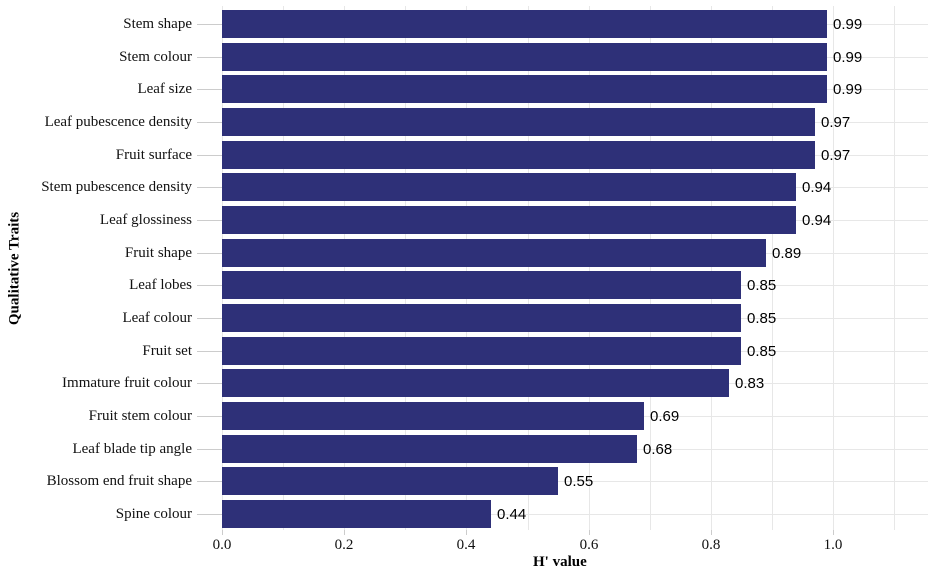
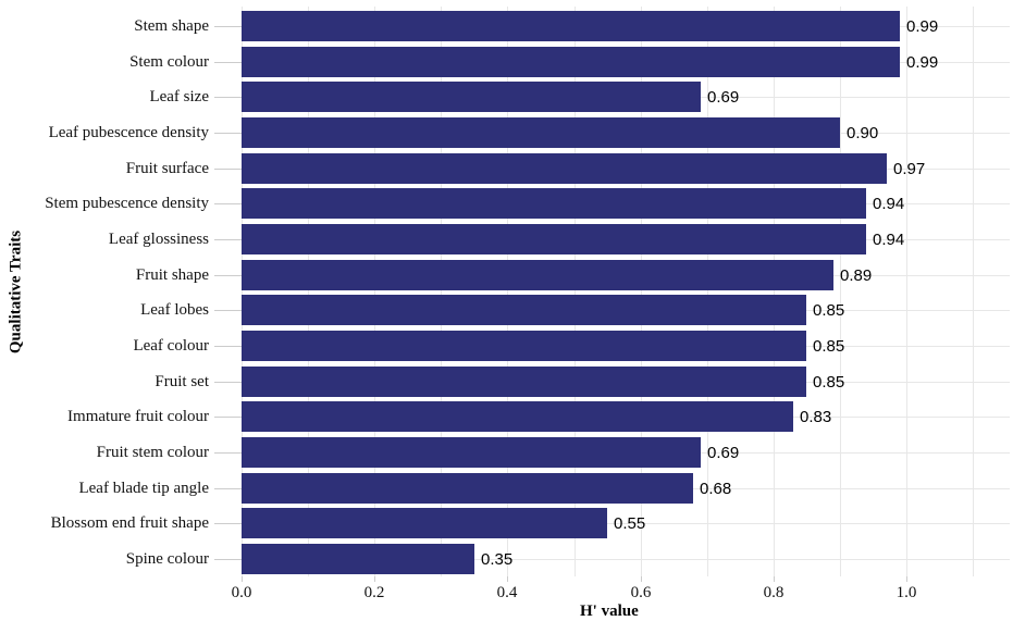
Leaf size: 0.99 -> 0.69
Leaf pubescence density: 0.97 -> 0.90
Spine colour: 0.44 -> 0.35
